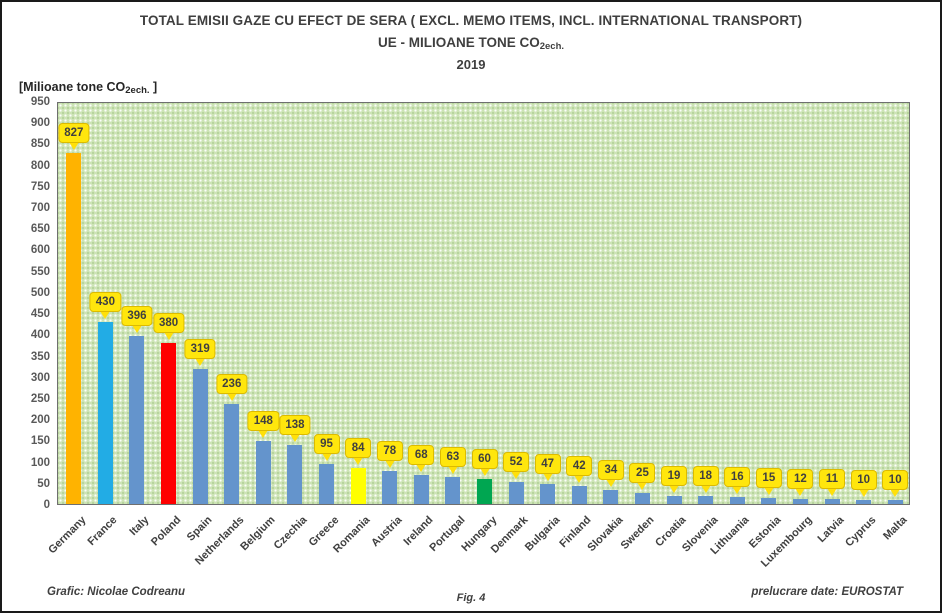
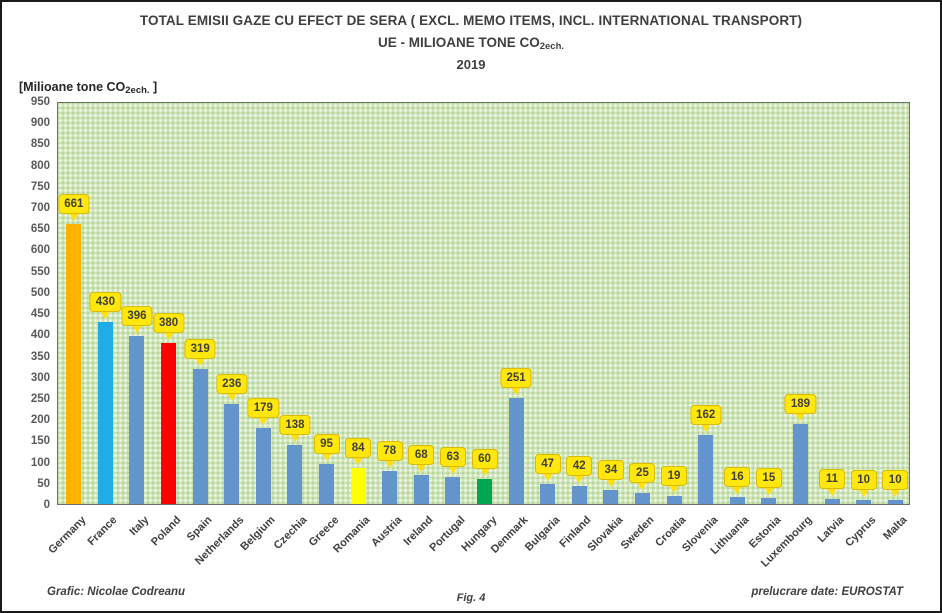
Germany: 827 -> 661
Belgium: 148 -> 179
Denmark: 52 -> 251
Slovenia: 18 -> 162
Luxembourg: 12 -> 189
